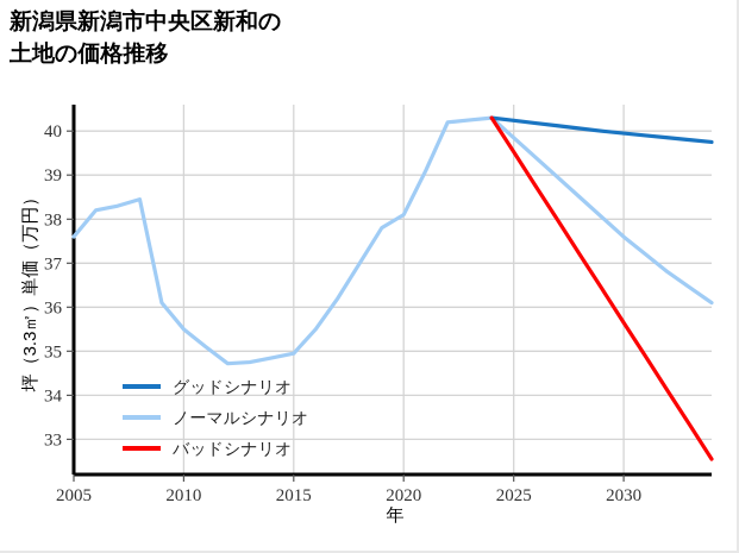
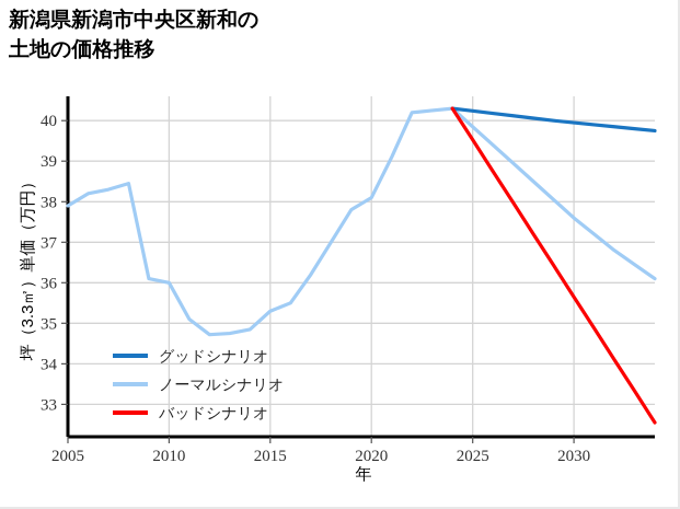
ノーマルシナリオ/2005: 37.6 -> 37.9
ノーマルシナリオ/2010: 35.5 -> 36.0
ノーマルシナリオ/2015: 35.0 -> 35.3
